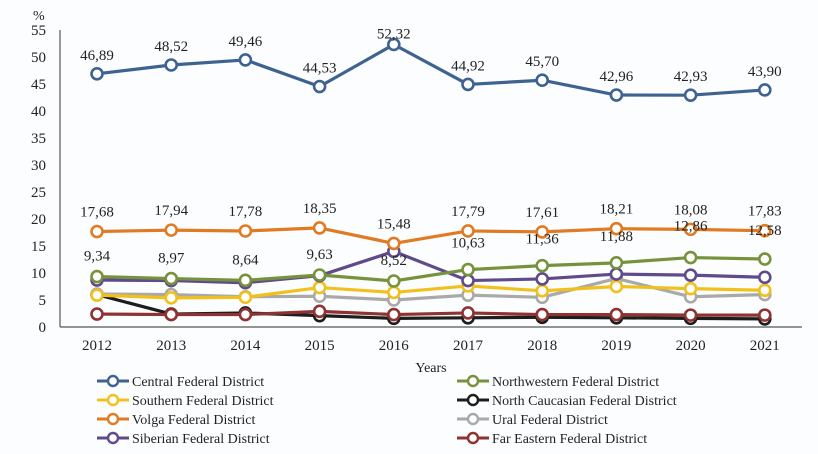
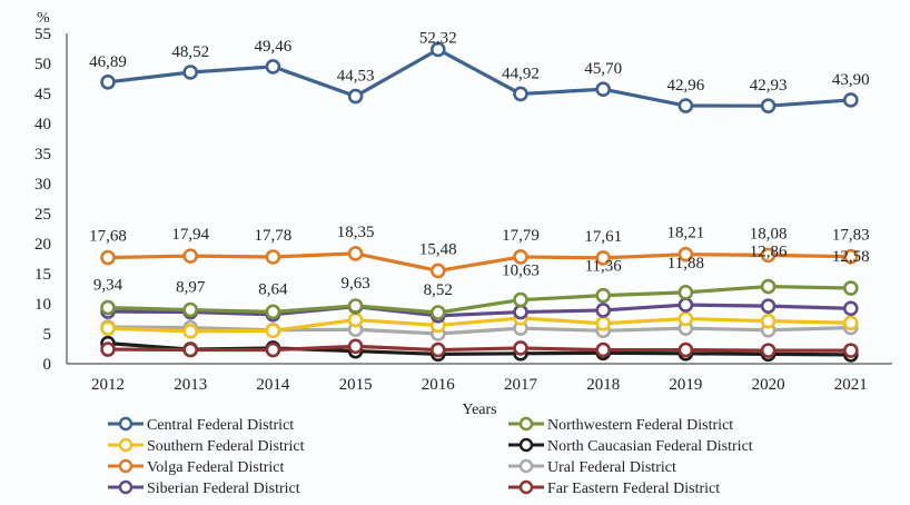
North Caucasian Federal District/2012: 6 -> 3
Siberian Federal District/2016: 14 -> 8
Ural Federal District/2019: 9 -> 6
